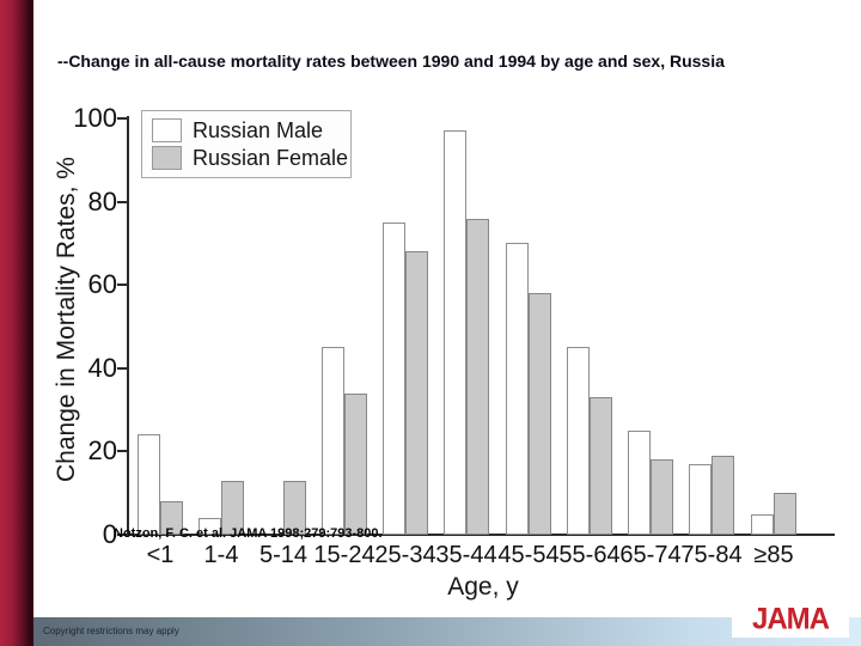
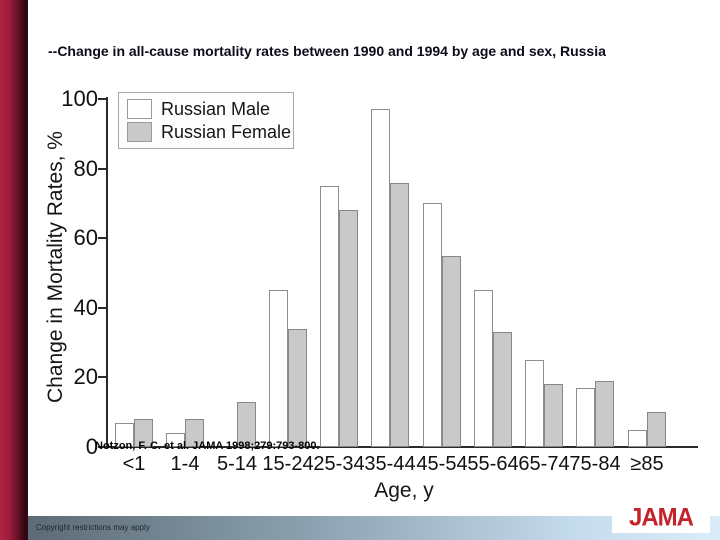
Russian Male/<1: 24 -> 7
Russian Female/1-4: 13 -> 8
Russian Female/45-54: 58 -> 55
